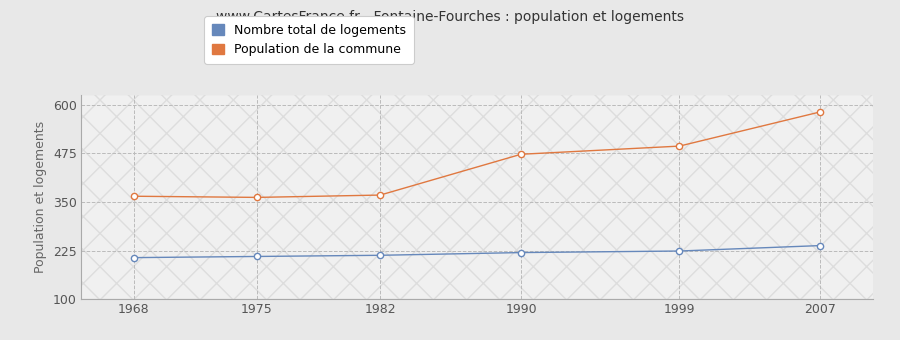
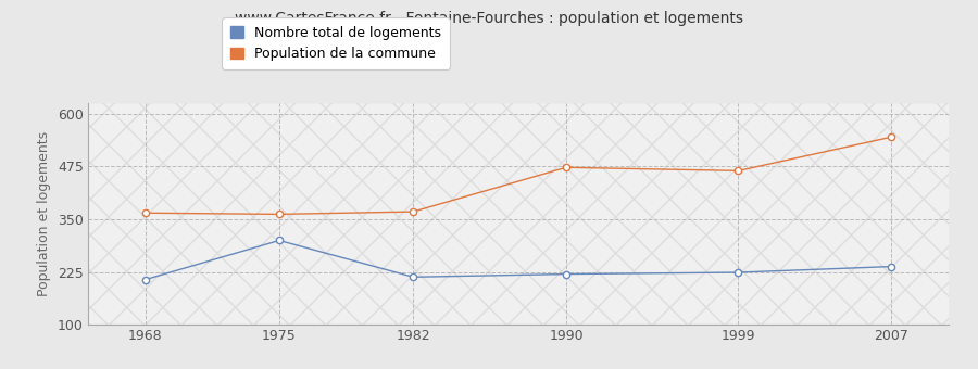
Nombre total de logements/1975: 210 -> 300
Population de la commune/1999: 494 -> 465
Population de la commune/2007: 582 -> 545
